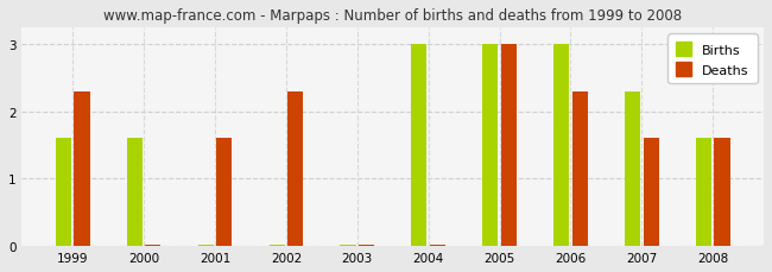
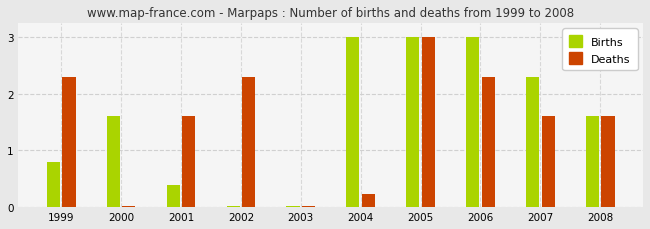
Births/1999: 1.60 -> 0.80
Births/2001: 0.02 -> 0.40
Deaths/2004: 0.02 -> 0.24
